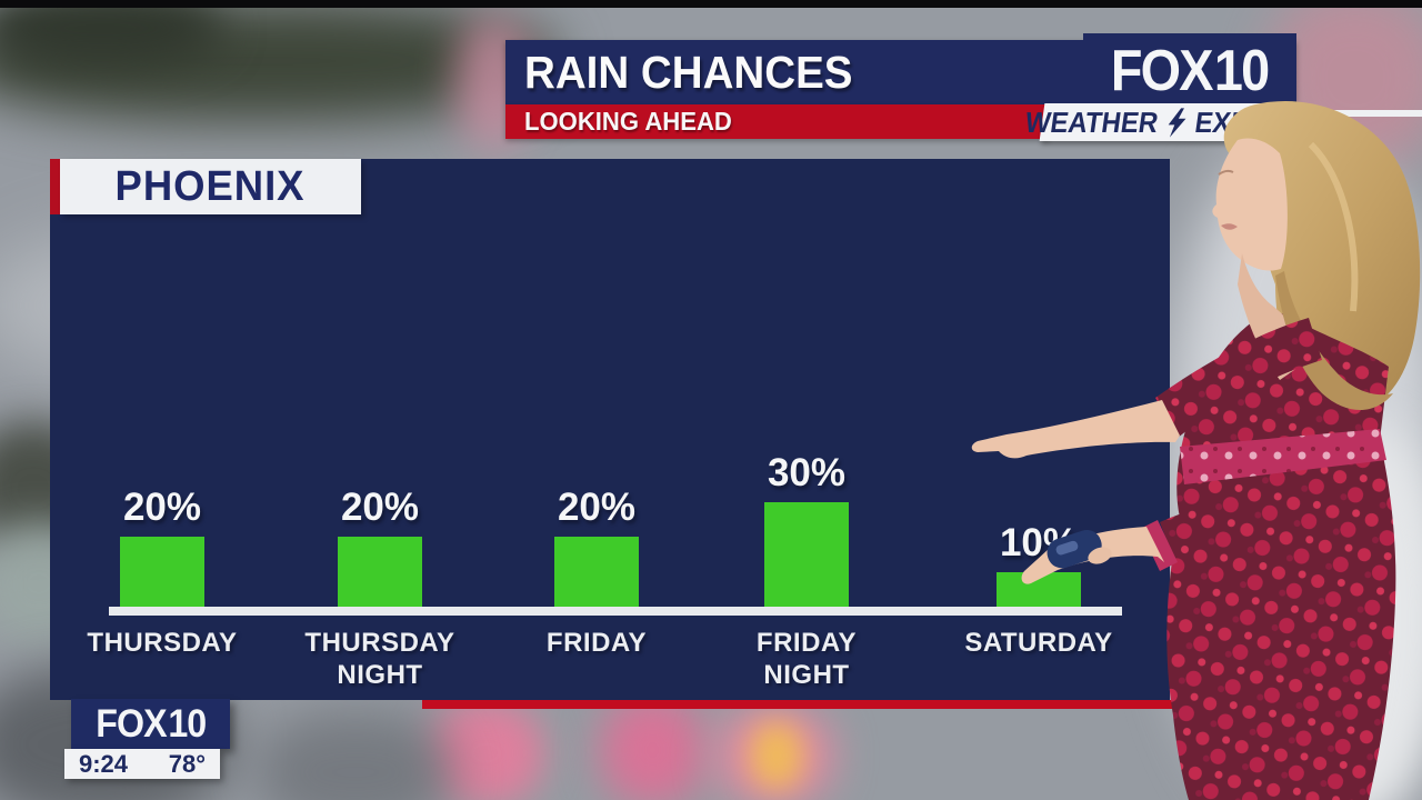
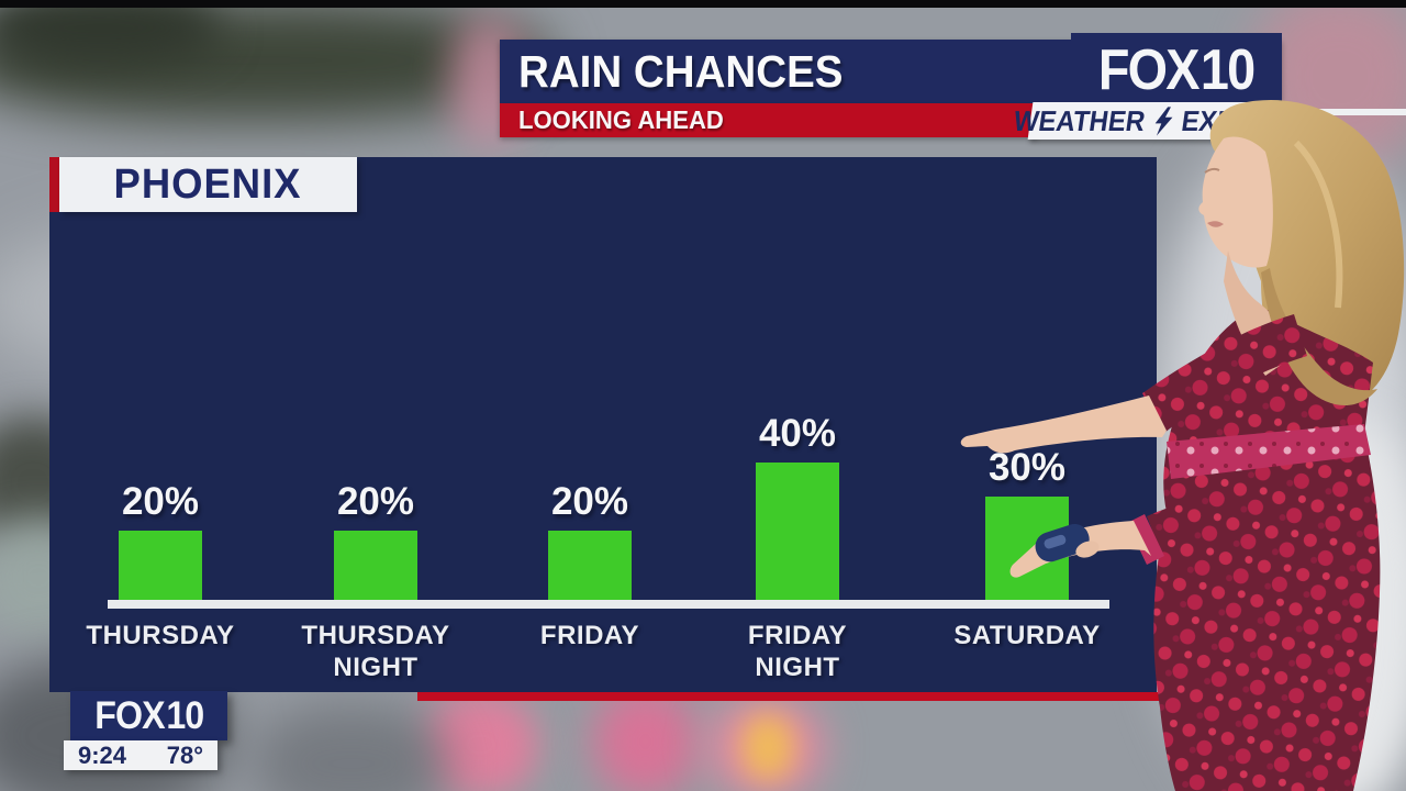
FRIDAY NIGHT: 30% -> 40%
SATURDAY: 10% -> 30%
